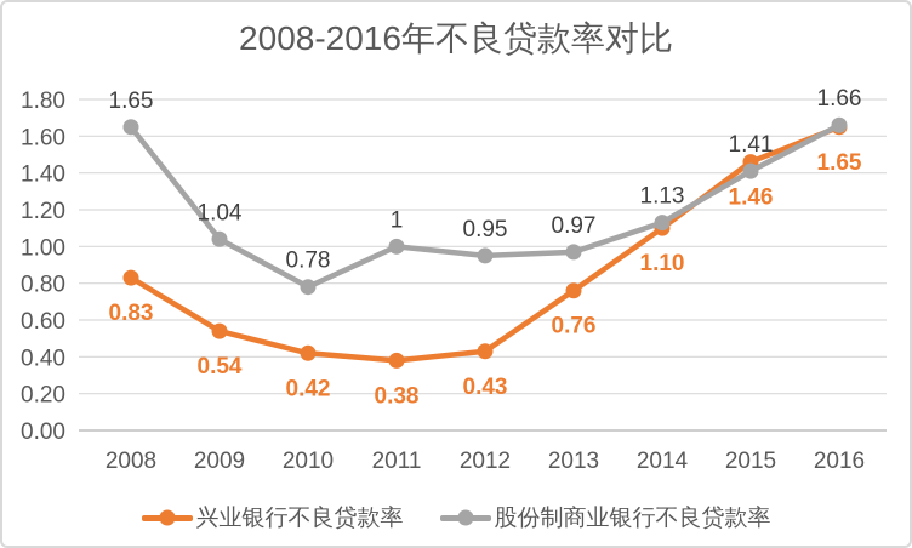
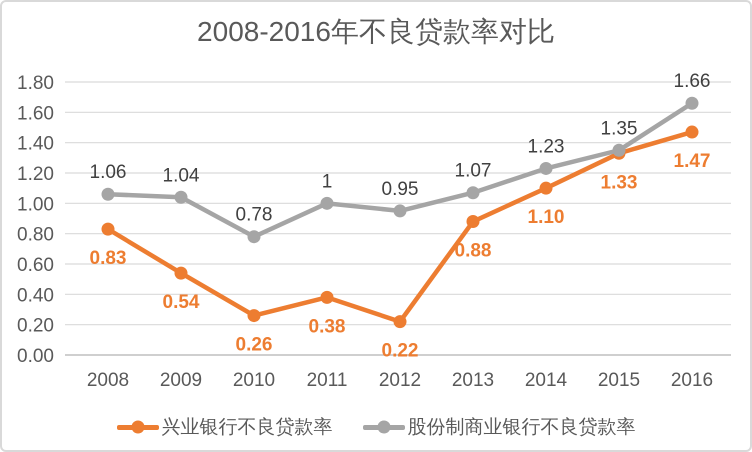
股份制商业银行不良贷款率/2008: 1.65 -> 1.06
兴业银行不良贷款率/2010: 0.42 -> 0.26
兴业银行不良贷款率/2012: 0.43 -> 0.22
兴业银行不良贷款率/2013: 0.76 -> 0.88
股份制商业银行不良贷款率/2013: 0.97 -> 1.07
股份制商业银行不良贷款率/2014: 1.13 -> 1.23
兴业银行不良贷款率/2015: 1.46 -> 1.33
股份制商业银行不良贷款率/2015: 1.41 -> 1.35
兴业银行不良贷款率/2016: 1.65 -> 1.47
